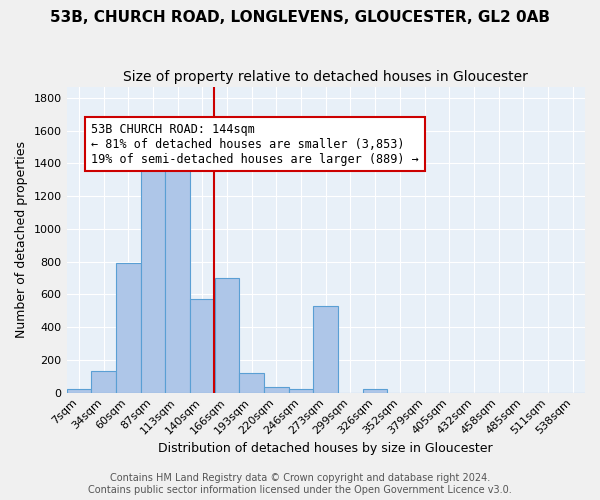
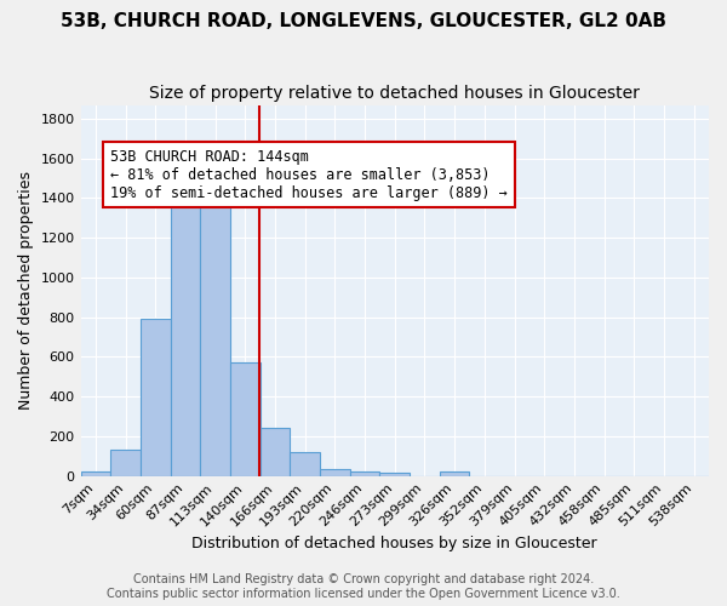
166sqm: 700 -> 240
273sqm: 530 -> 20
